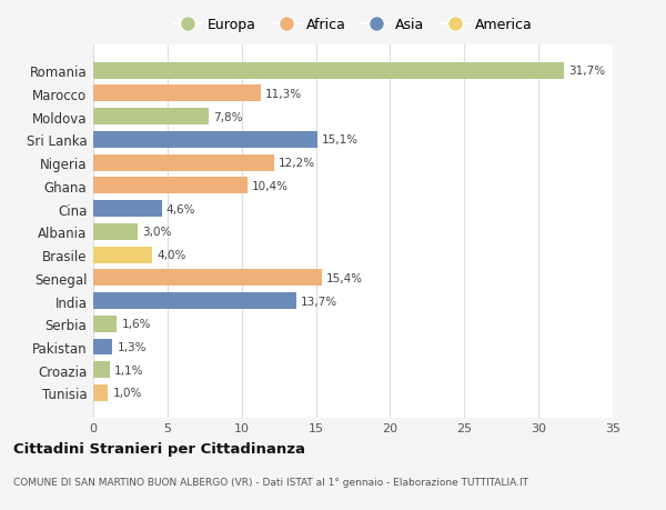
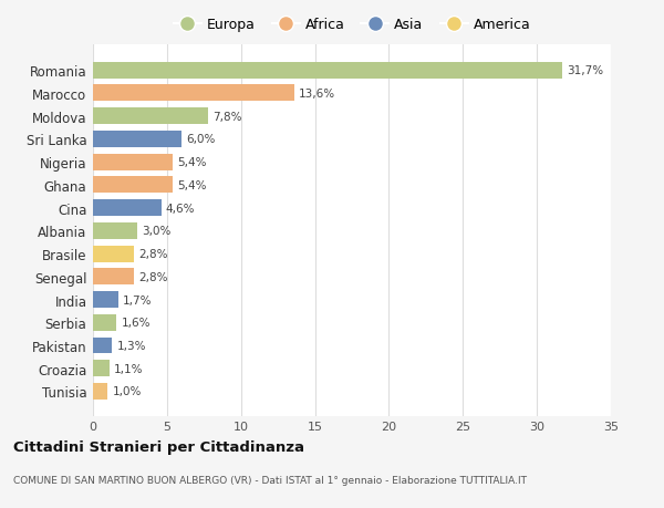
Marocco: 11,3% -> 13,6%
Sri Lanka: 15,1% -> 6,0%
Nigeria: 12,2% -> 5,4%
Ghana: 10,4% -> 5,4%
Brasile: 4,0% -> 2,8%
Senegal: 15,4% -> 2,8%
India: 13,7% -> 1,7%
